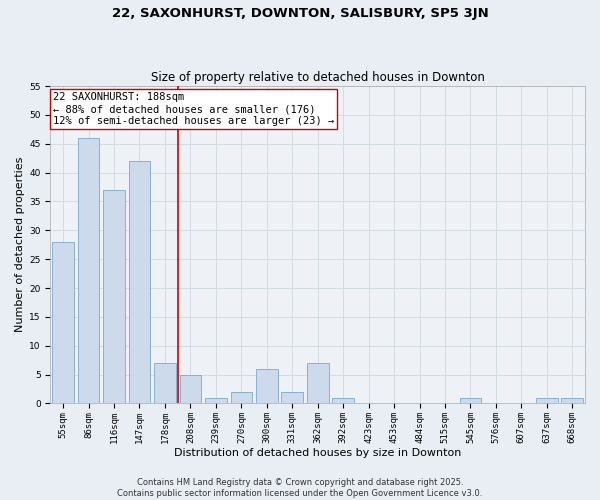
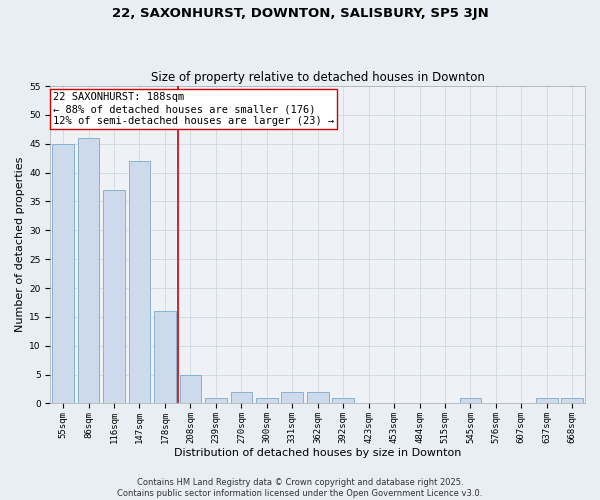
55sqm: 28 -> 45
178sqm: 7 -> 16
300sqm: 6 -> 1
362sqm: 7 -> 2
